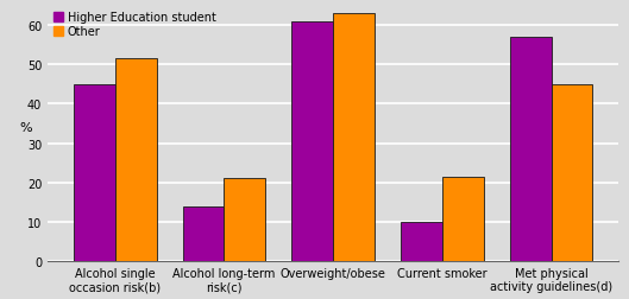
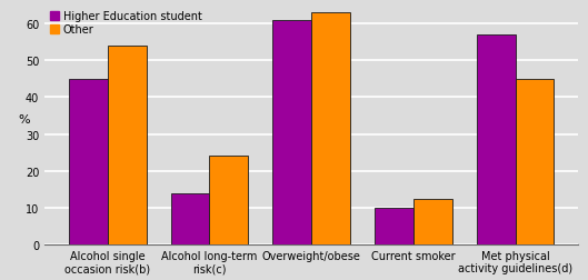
Other/Alcohol single occasion risk(b): 51.5 -> 54.0
Other/Alcohol long-term risk(c): 21.0 -> 24.0
Other/Current smoker: 21.5 -> 12.5
